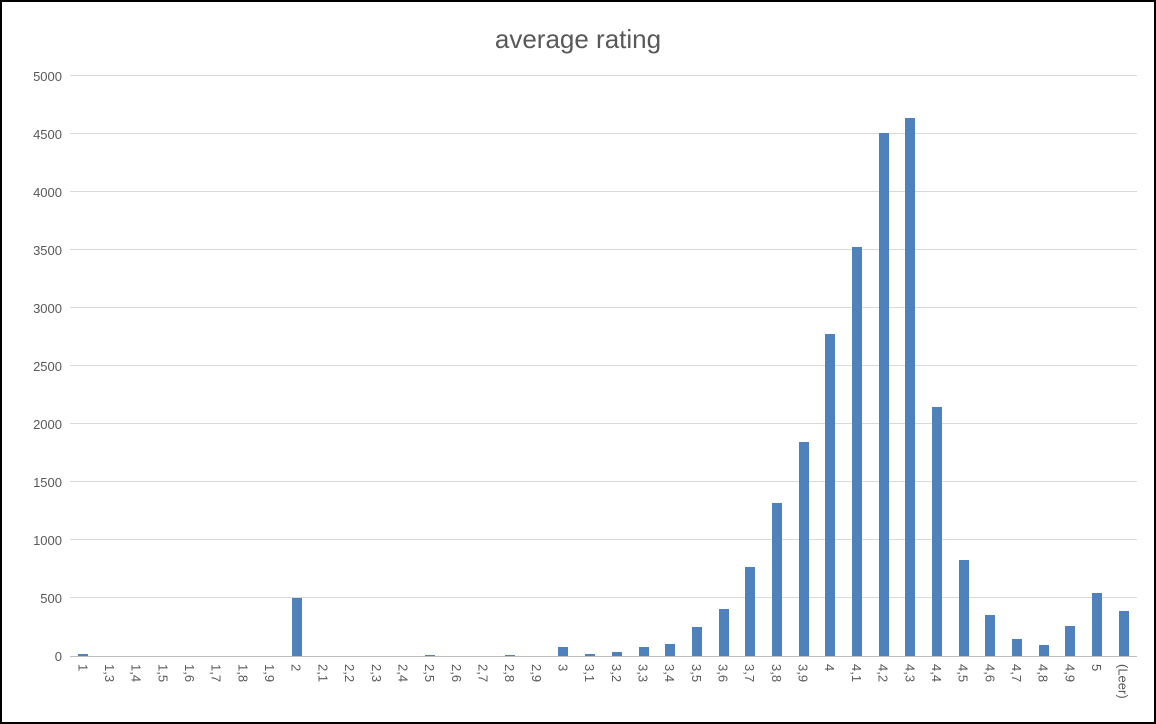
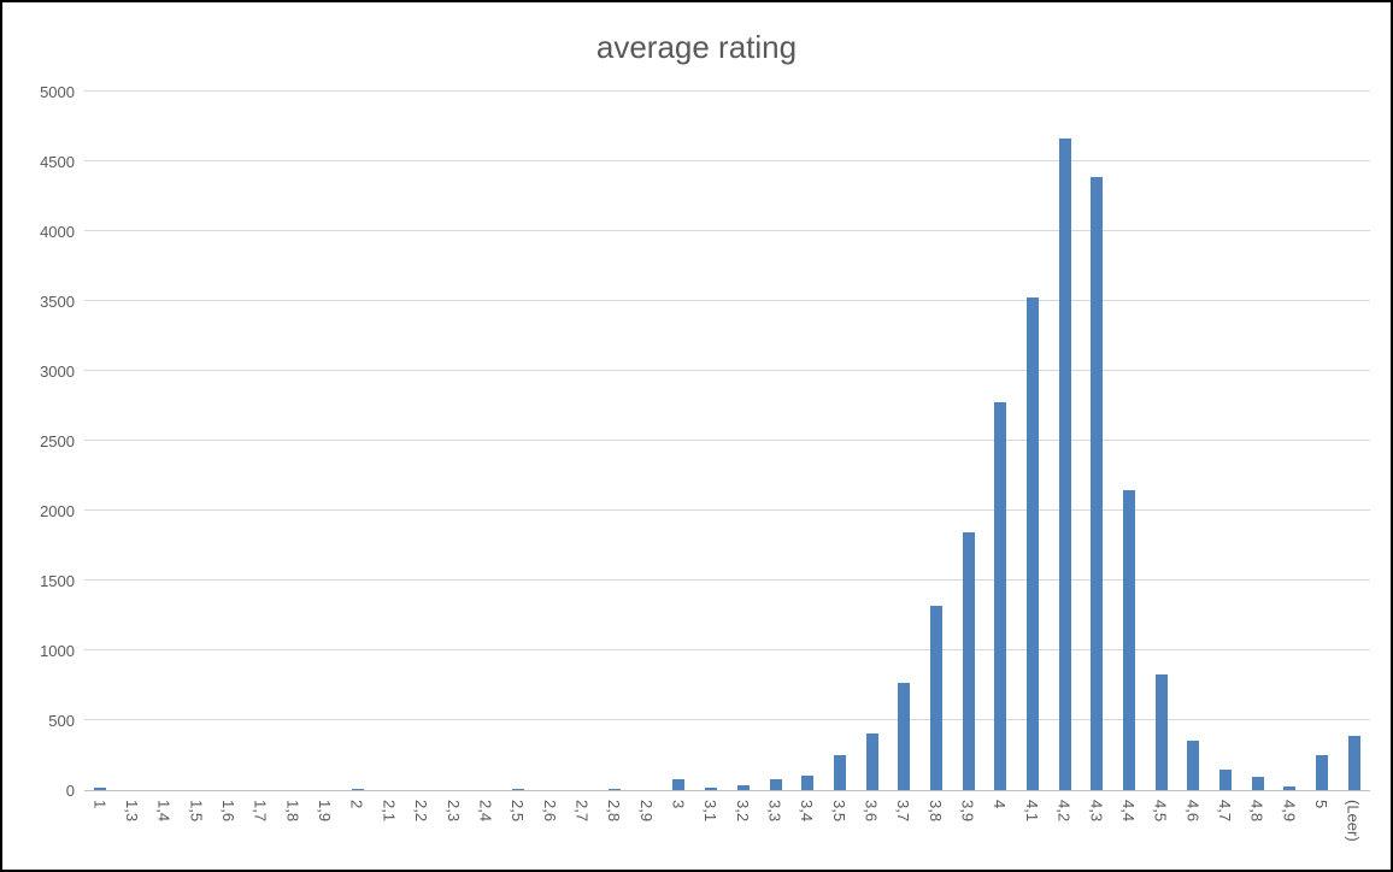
2: 500 -> 20
4,2: 4510 -> 4670
4,3: 4640 -> 4390
4,9: 260 -> 30
5: 550 -> 260
